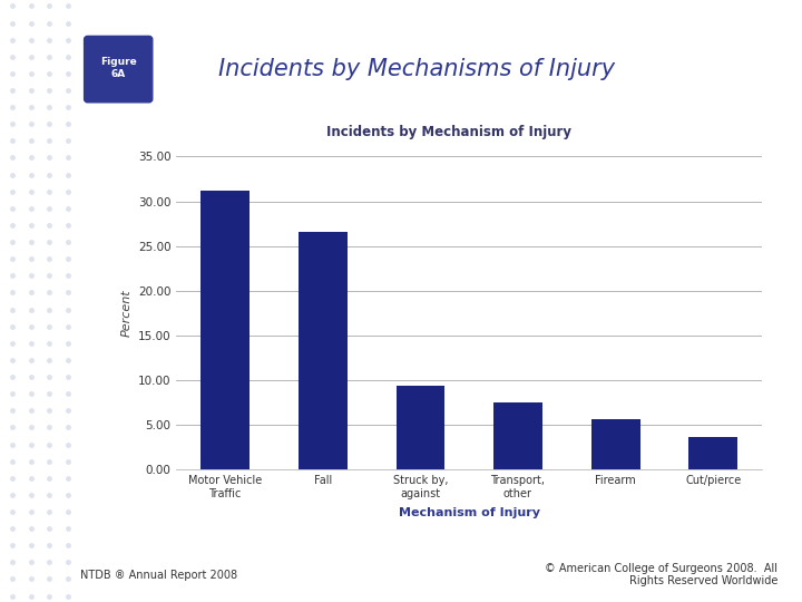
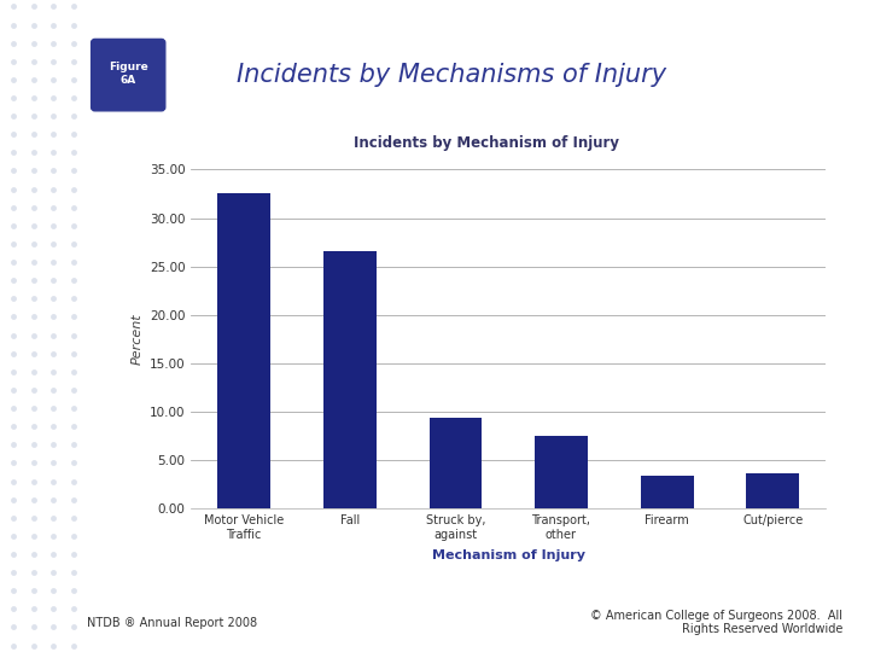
Motor Vehicle Traffic: 31.2 -> 32.6
Firearm: 5.6 -> 3.4
